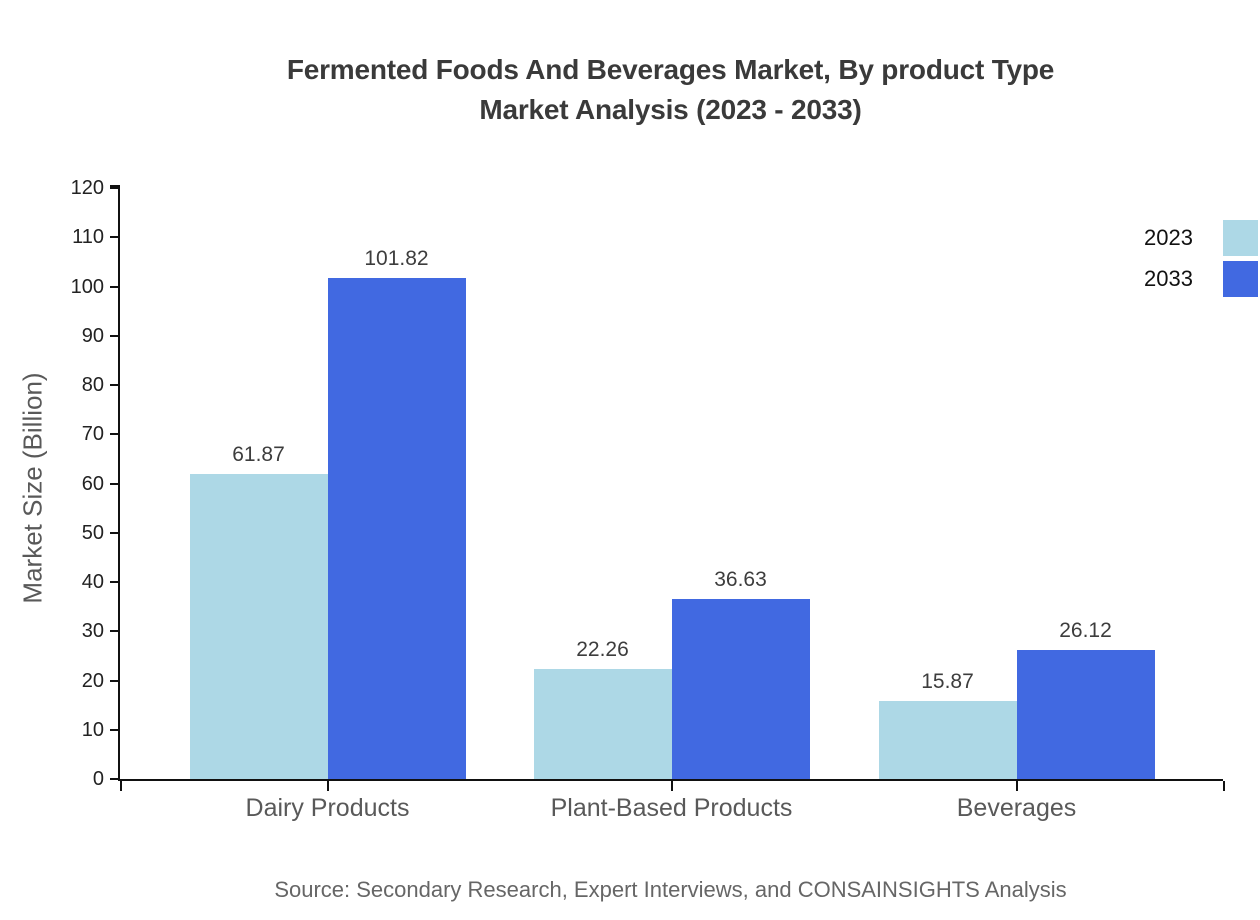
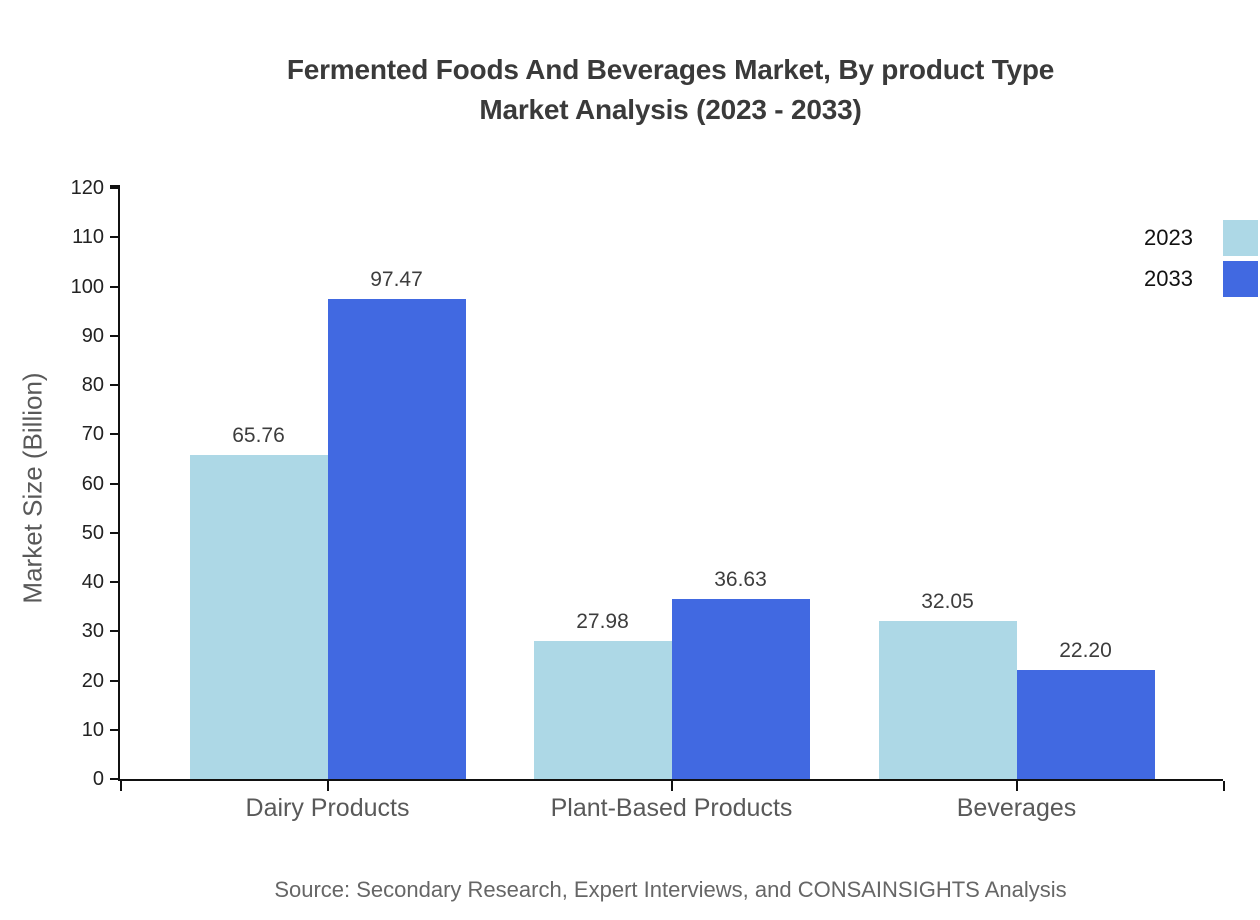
2023/Dairy Products: 61.87 -> 65.76
2033/Dairy Products: 101.82 -> 97.47
2023/Plant-Based Products: 22.26 -> 27.98
2023/Beverages: 15.87 -> 32.05
2033/Beverages: 26.12 -> 22.20
